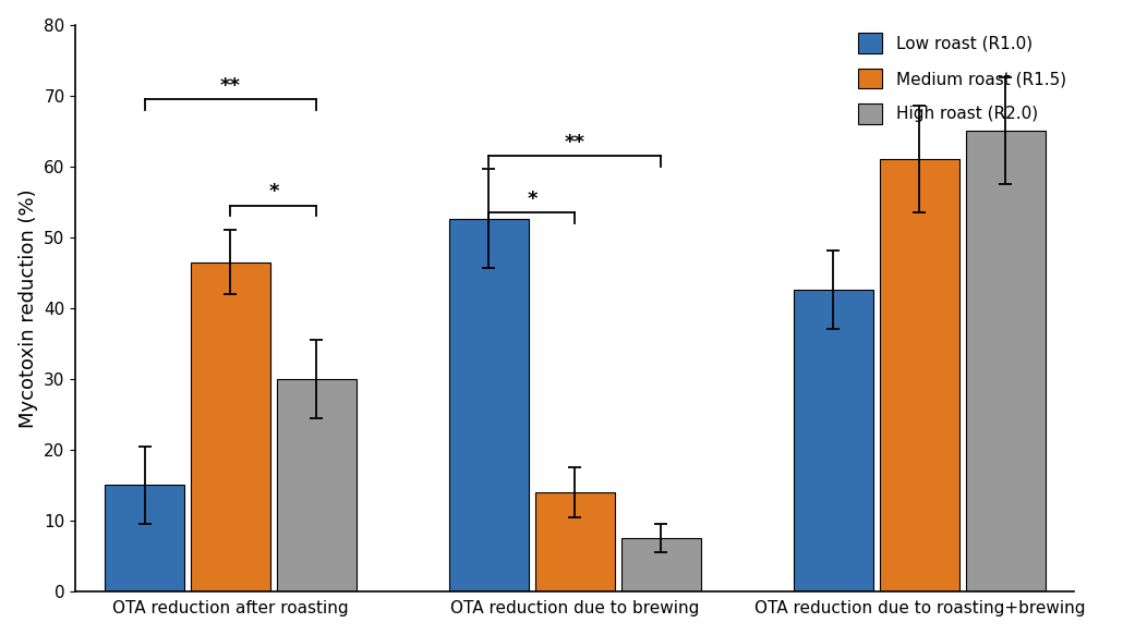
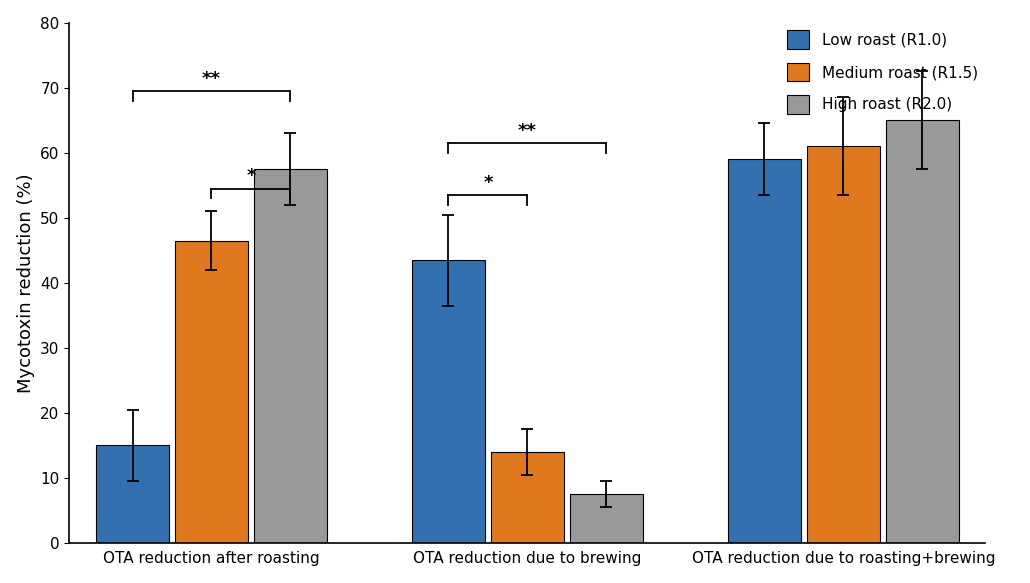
High roast (R2.0)/OTA reduction after roasting: 30.0 -> 57.5
Low roast (R1.0)/OTA reduction due to brewing: 52.6 -> 43.5
Low roast (R1.0)/OTA reduction due to roasting+brewing: 42.6 -> 59.0
